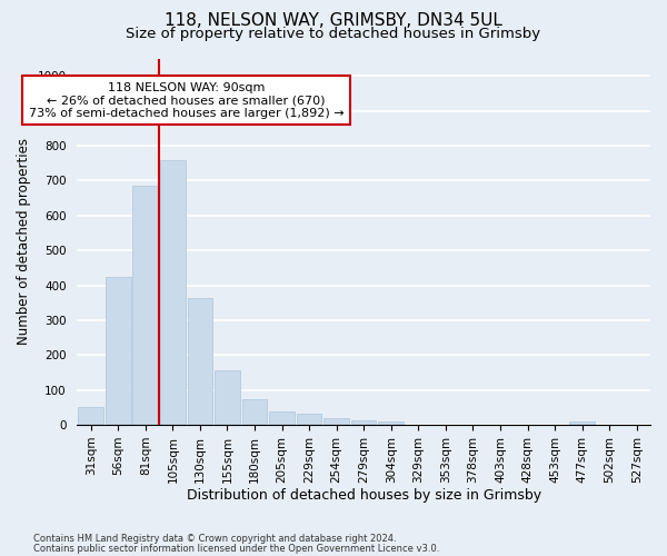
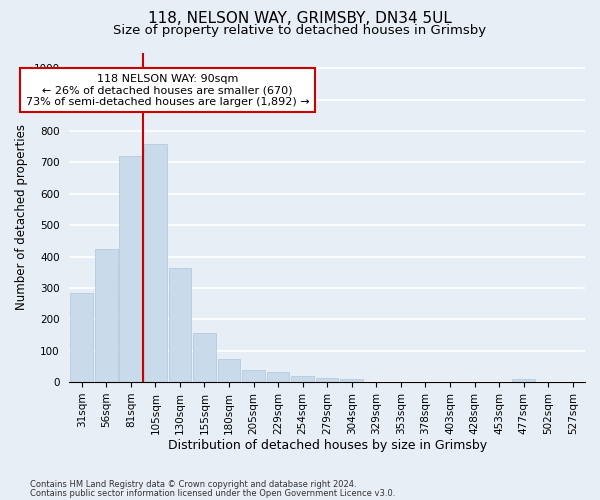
31sqm: 52 -> 285
81sqm: 685 -> 720
